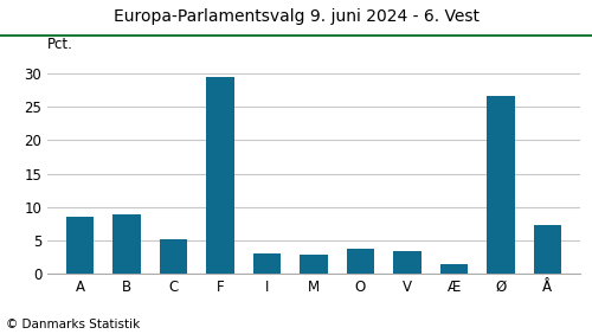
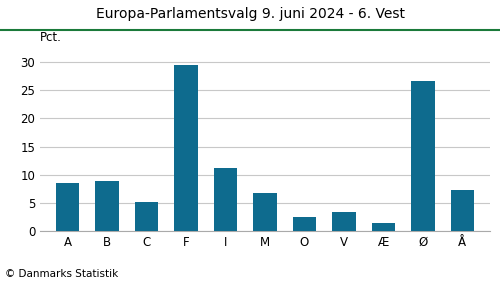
I: 3.0 -> 11.2
M: 2.8 -> 6.8
O: 3.8 -> 2.6
